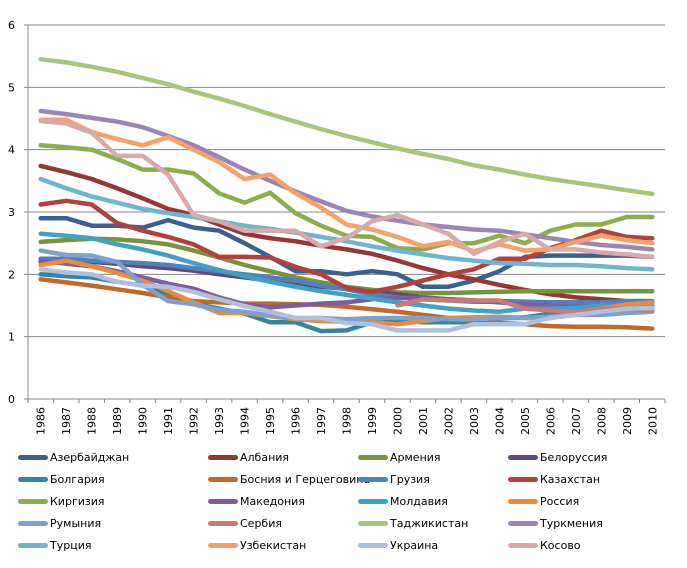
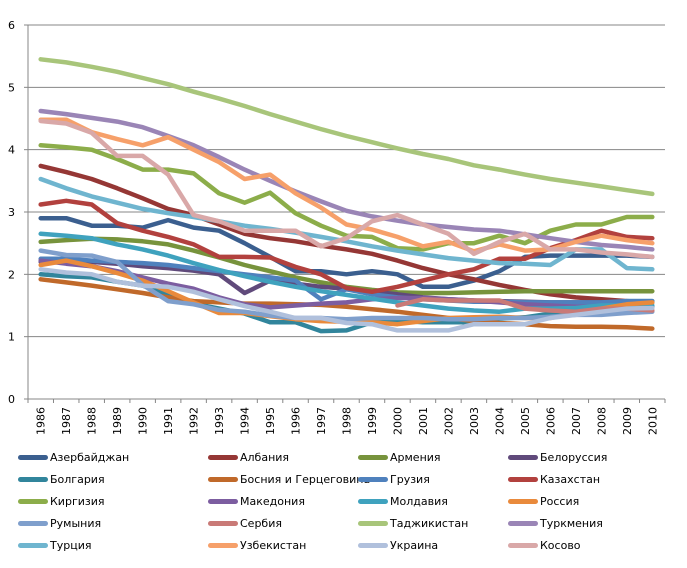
Белоруссия/1994: 1.9 -> 1.7
Грузия/1997: 1.8 -> 1.6
Турция/2007: 2.1 -> 2.4
Турция/2008: 2.1 -> 2.4
